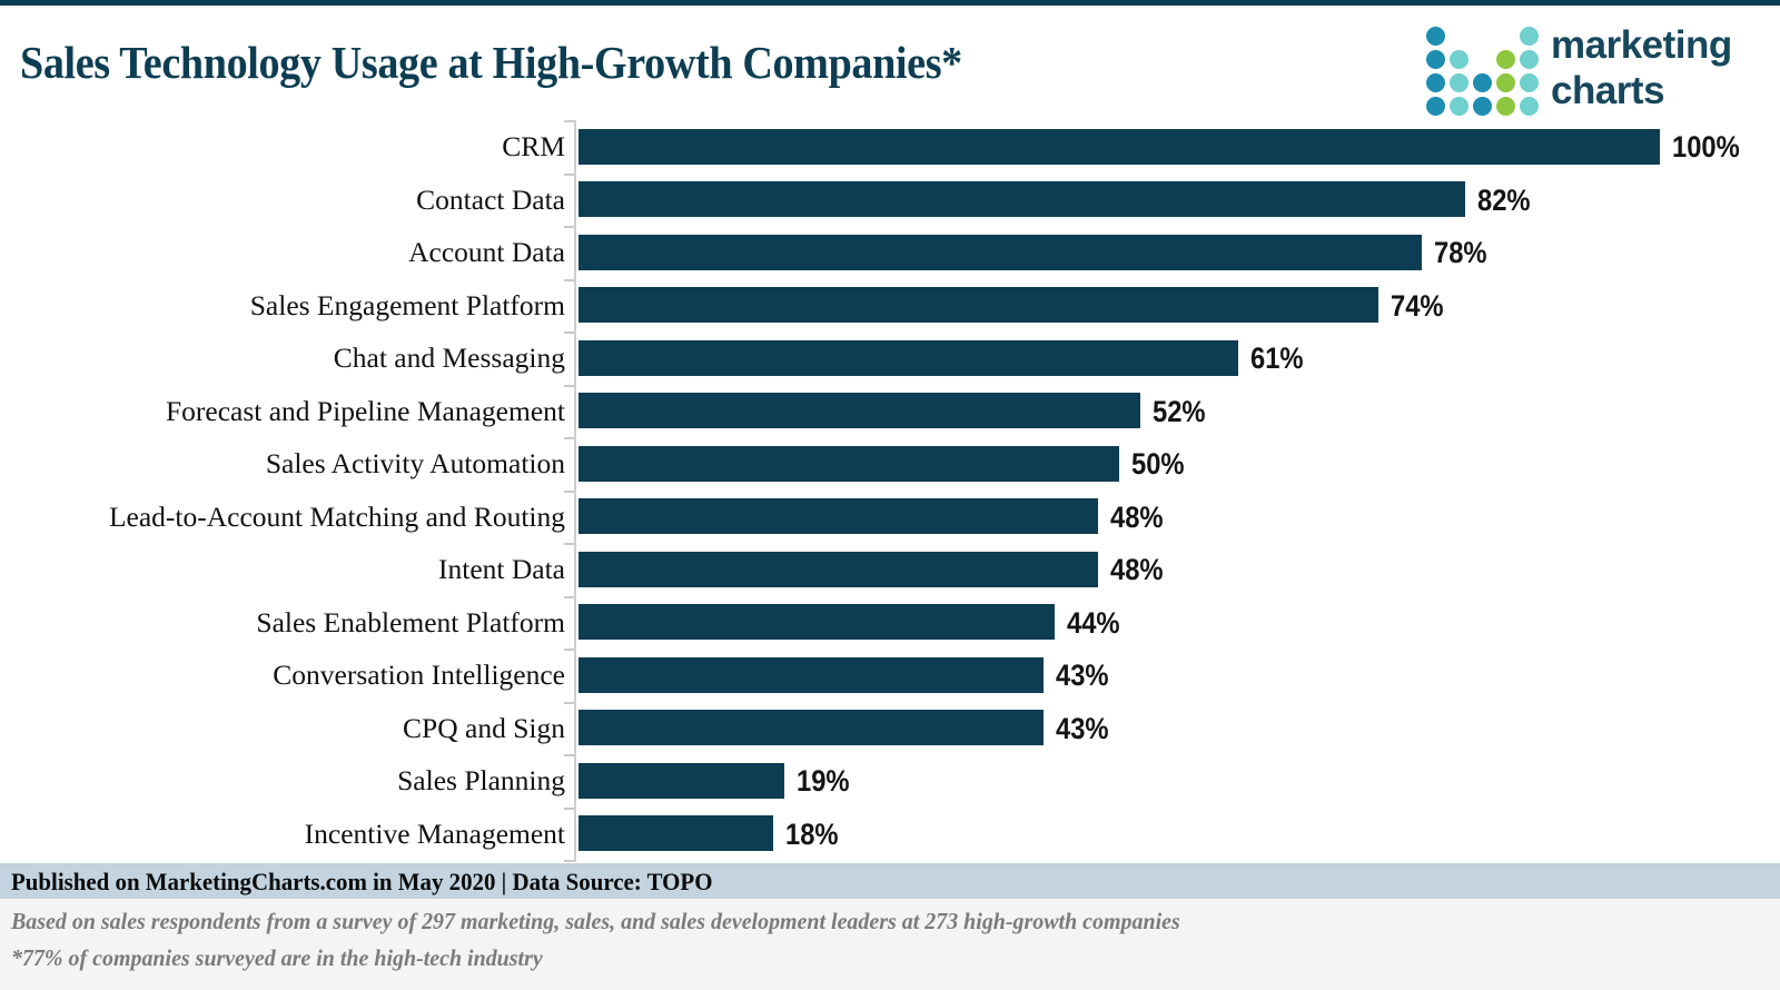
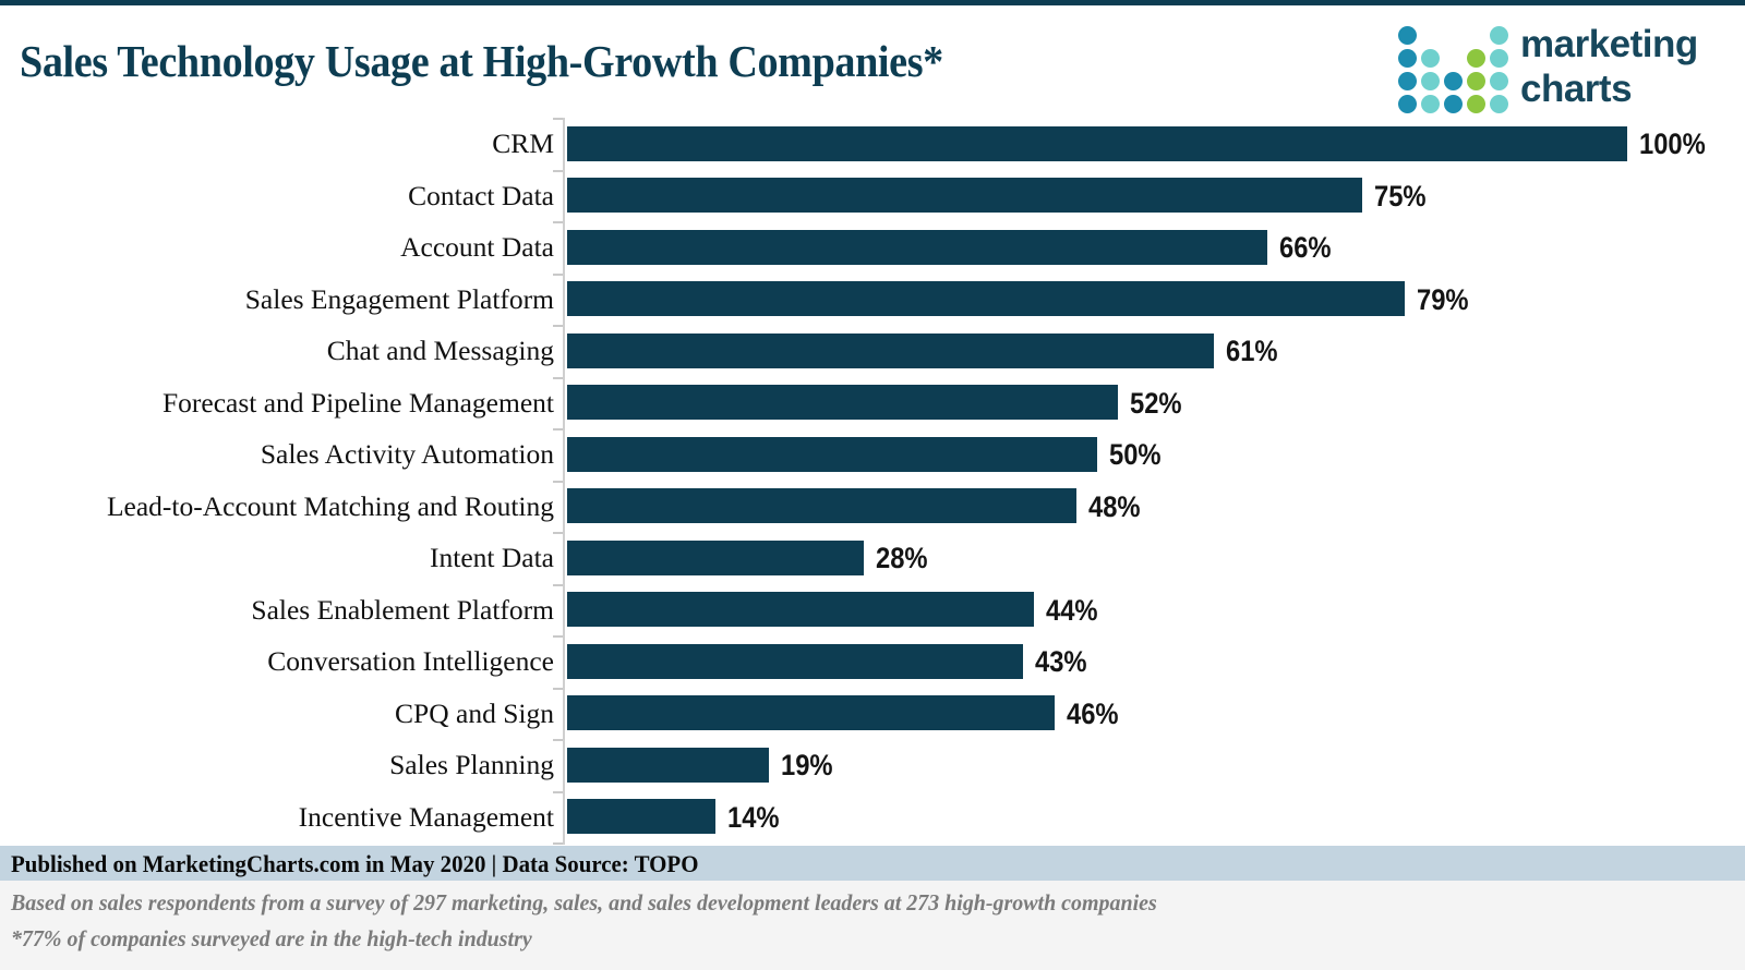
Contact Data: 82% -> 75%
Account Data: 78% -> 66%
Sales Engagement Platform: 74% -> 79%
Intent Data: 48% -> 28%
CPQ and Sign: 43% -> 46%
Incentive Management: 18% -> 14%
